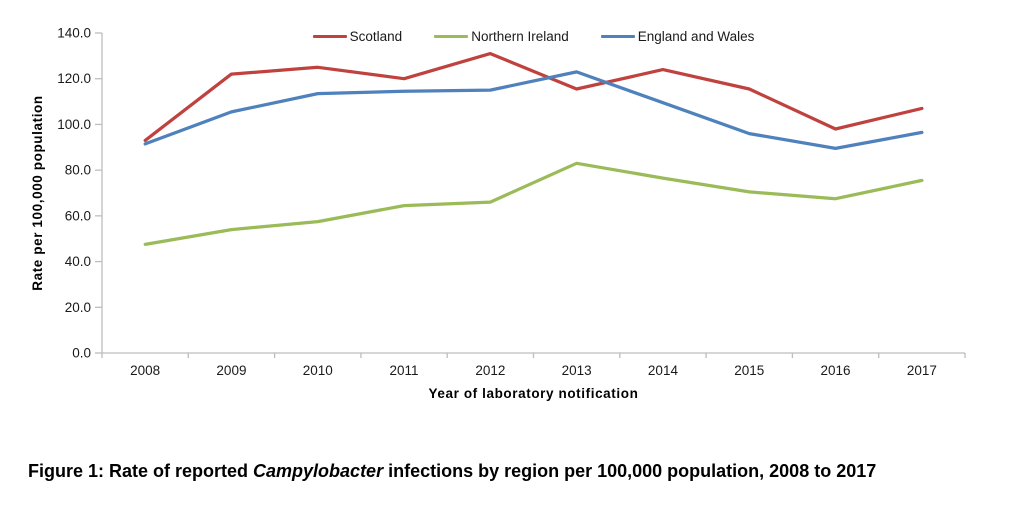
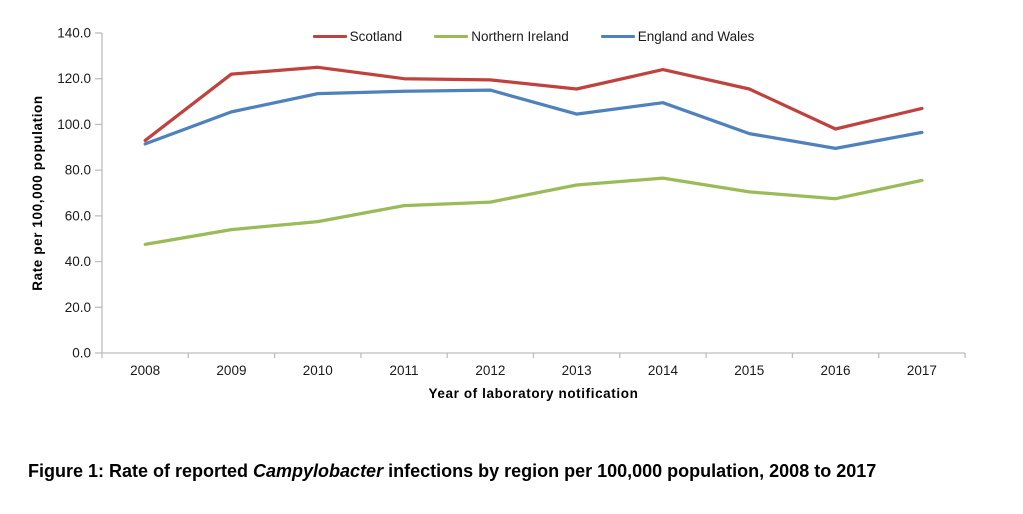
Scotland/2012: 131 -> 120
Northern Ireland/2013: 83 -> 74
England and Wales/2013: 123 -> 104
